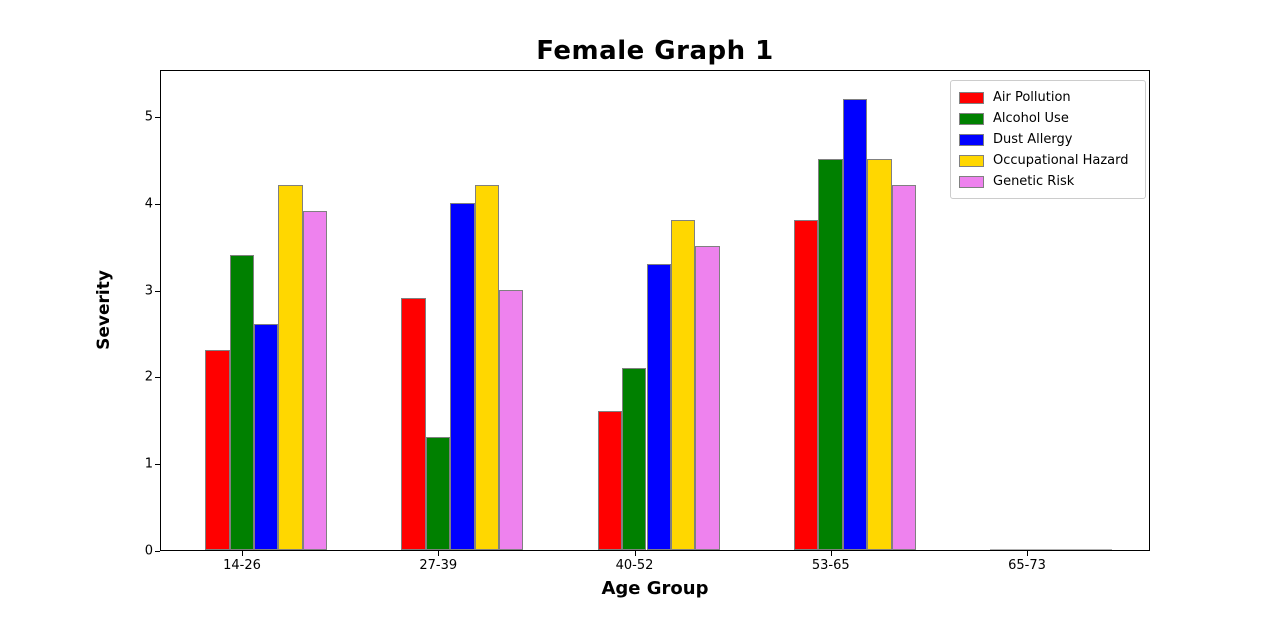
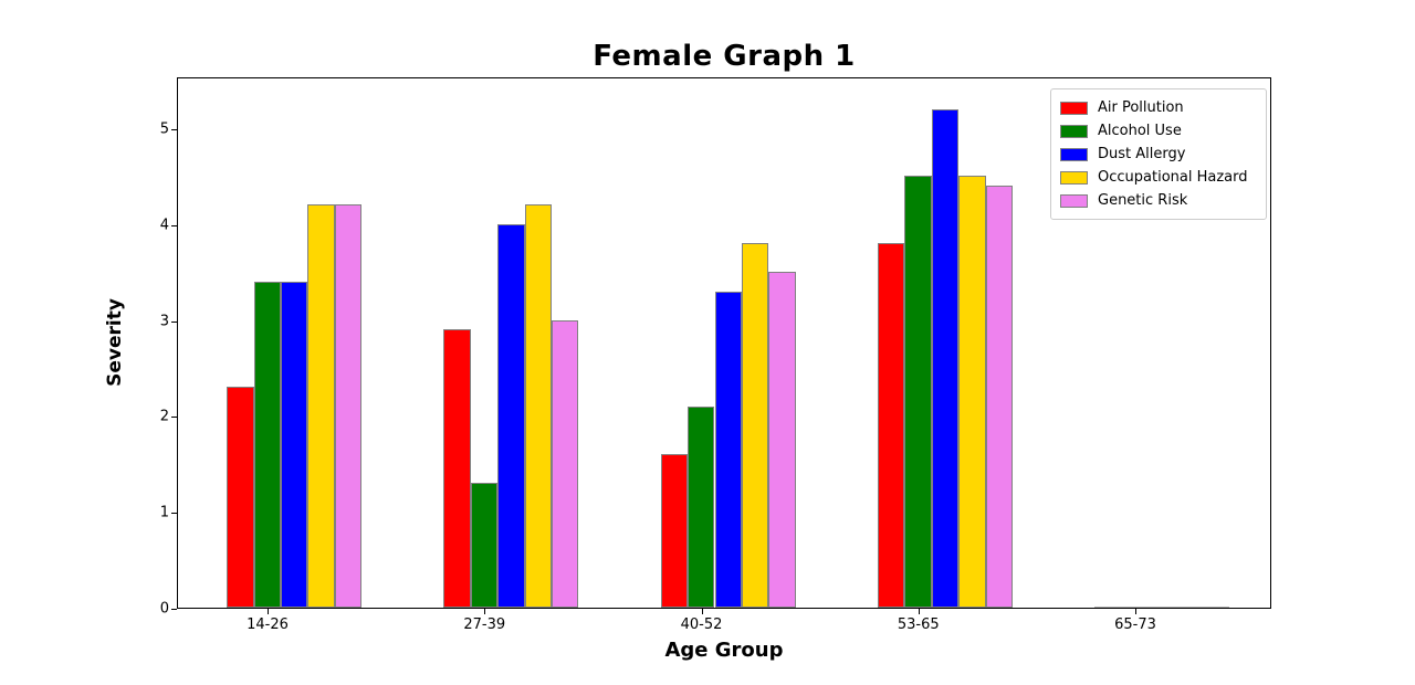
Dust Allergy/14-26: 2.6 -> 3.4
Genetic Risk/14-26: 3.9 -> 4.2
Genetic Risk/53-65: 4.2 -> 4.4
